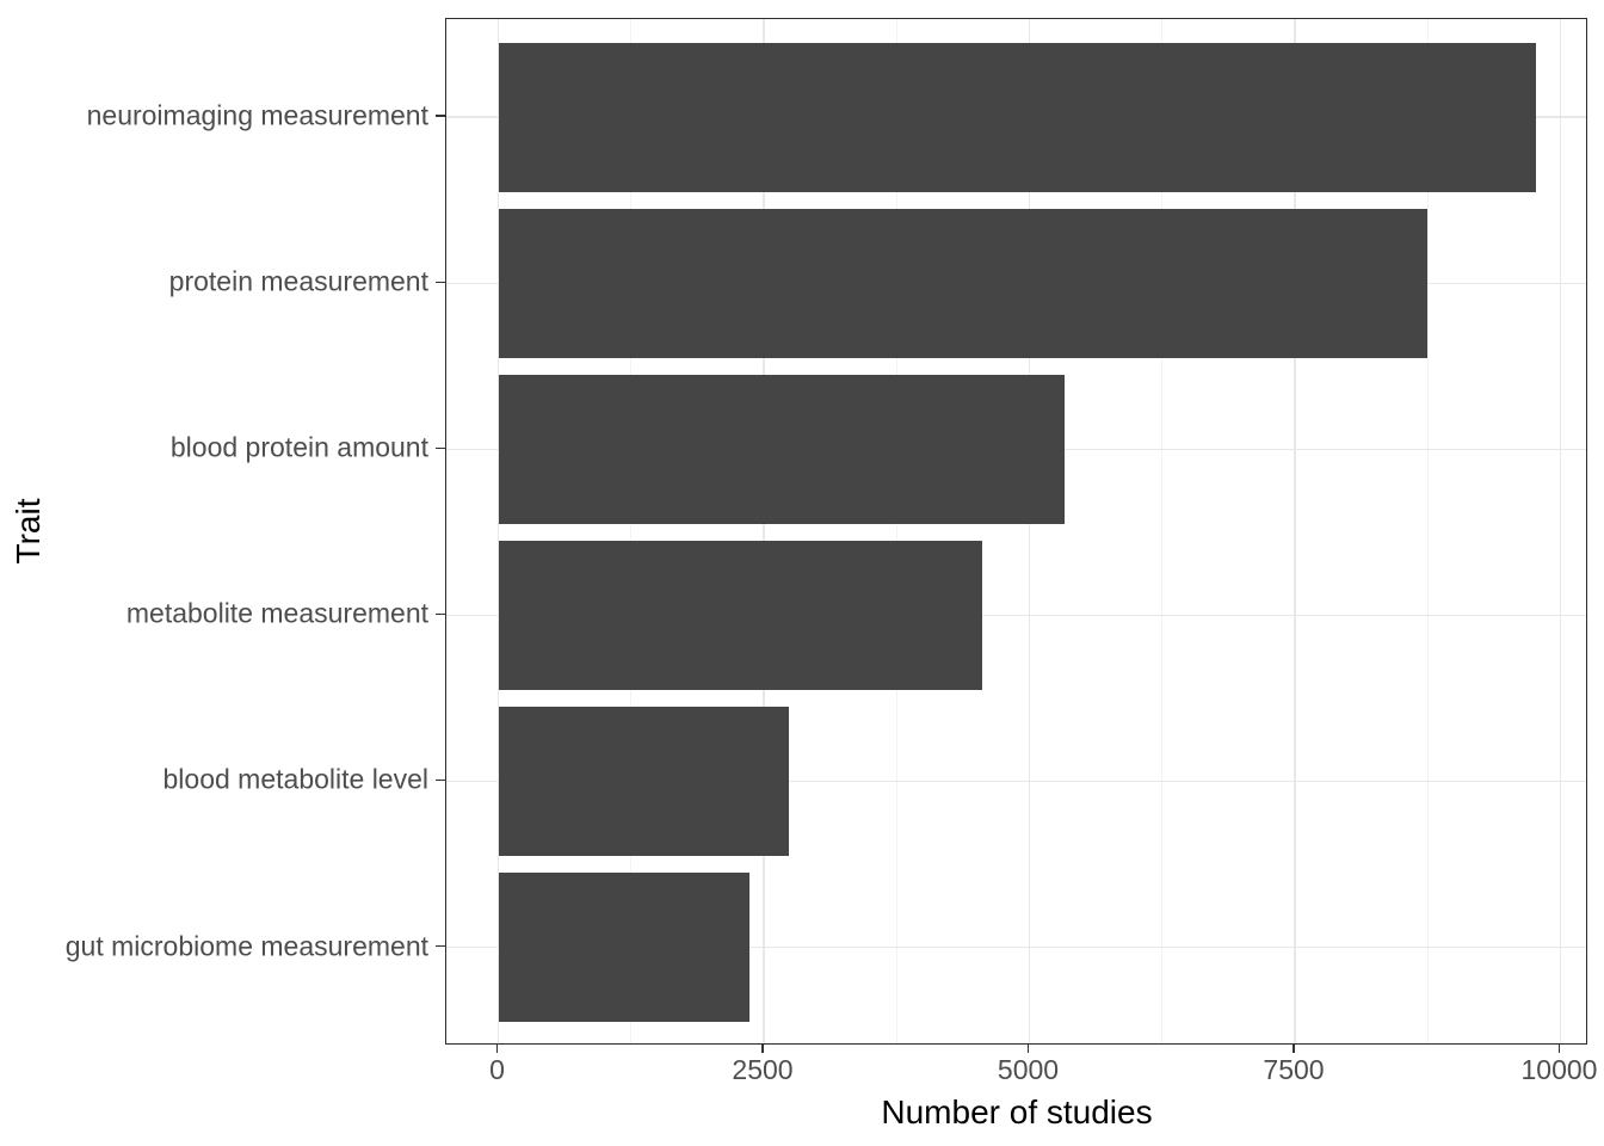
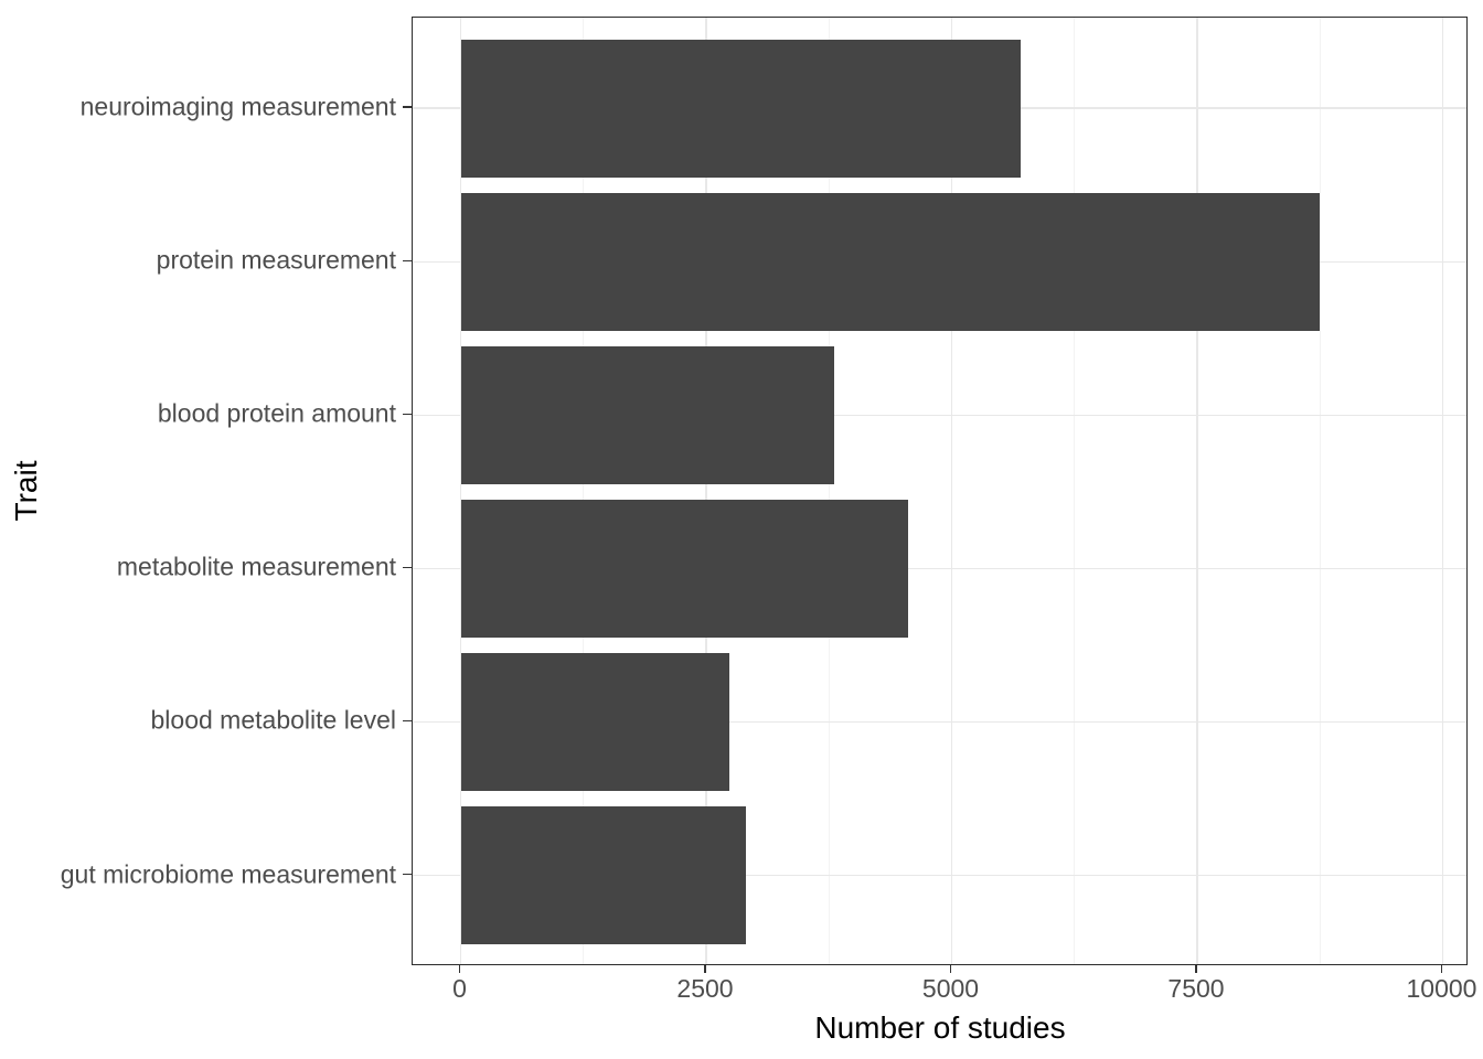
neuroimaging measurement: 9800 -> 5700
blood protein amount: 5300 -> 3800
gut microbiome measurement: 2400 -> 2900
